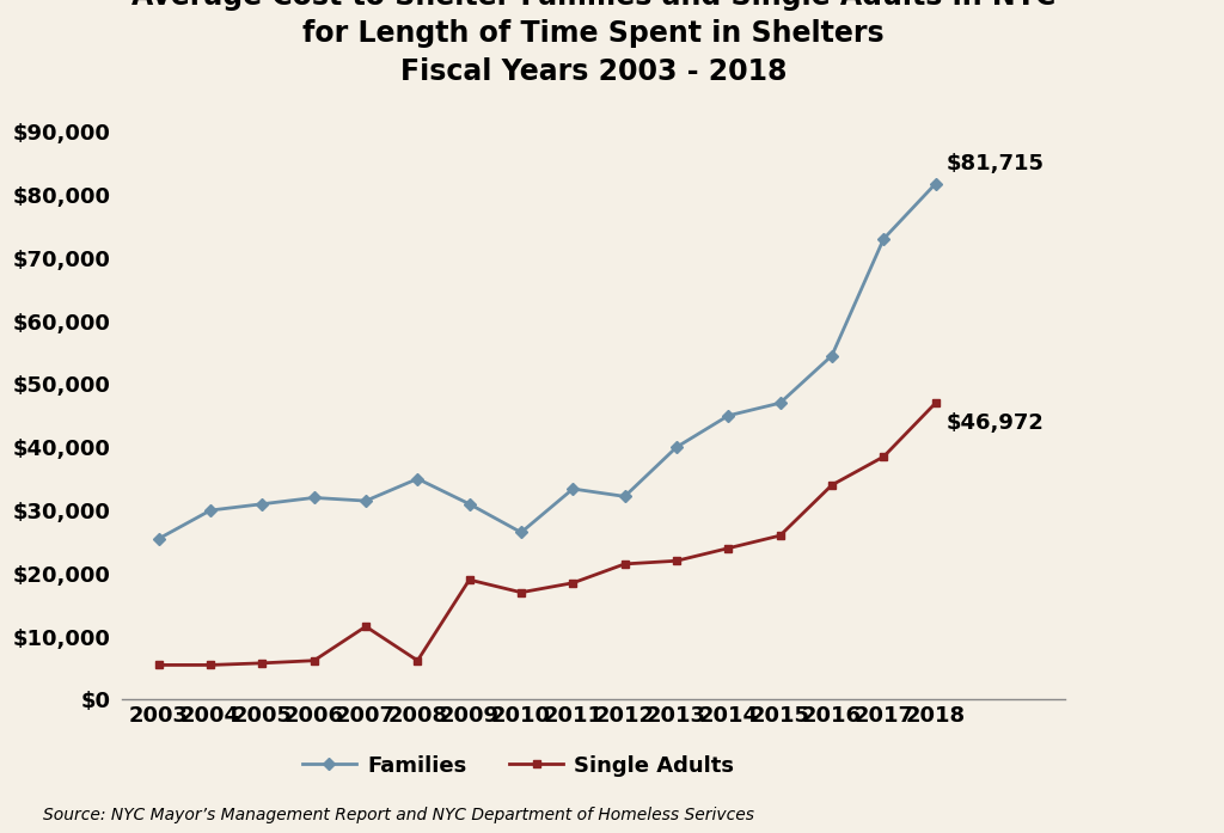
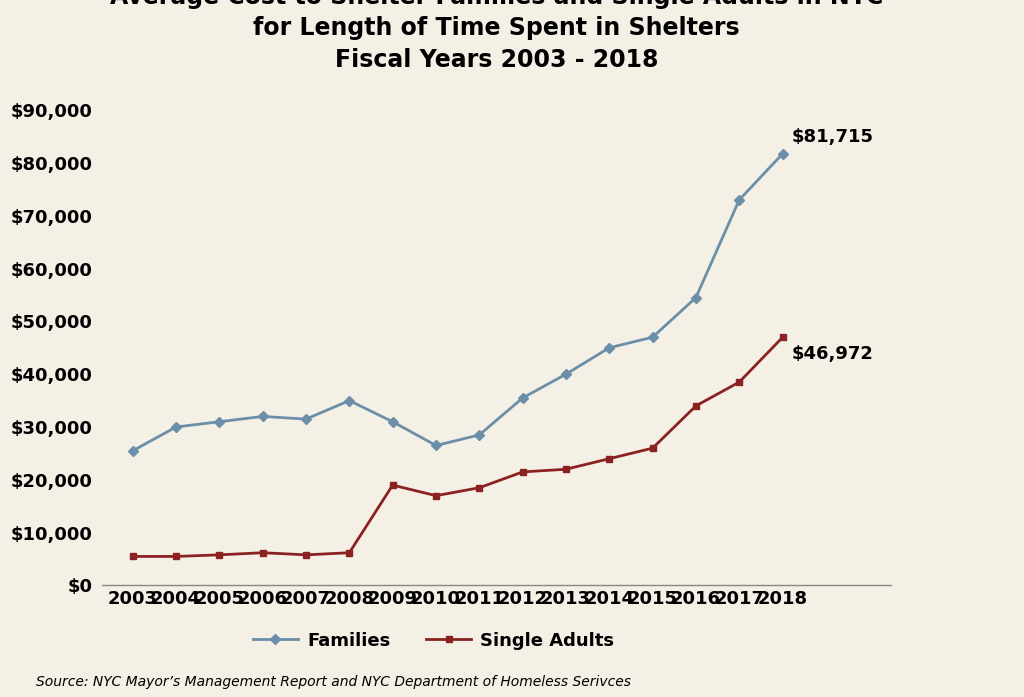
Single Adults/2007: $11,600 -> $5,800
Families/2011: $33,400 -> $28,500
Families/2012: $32,200 -> $35,500
